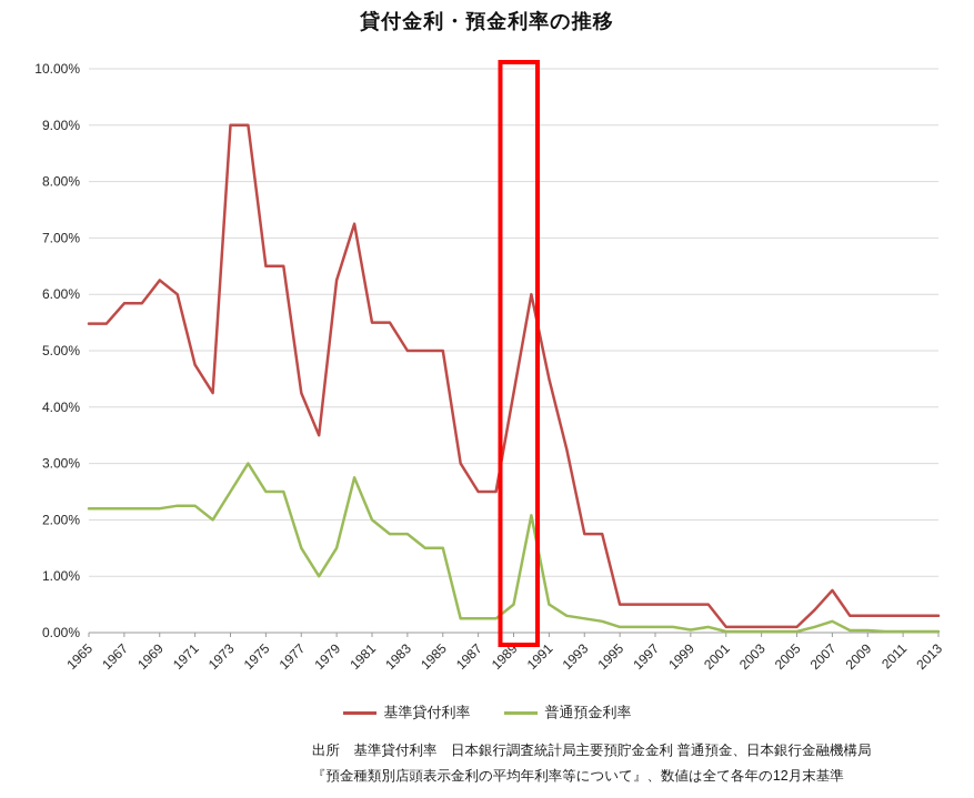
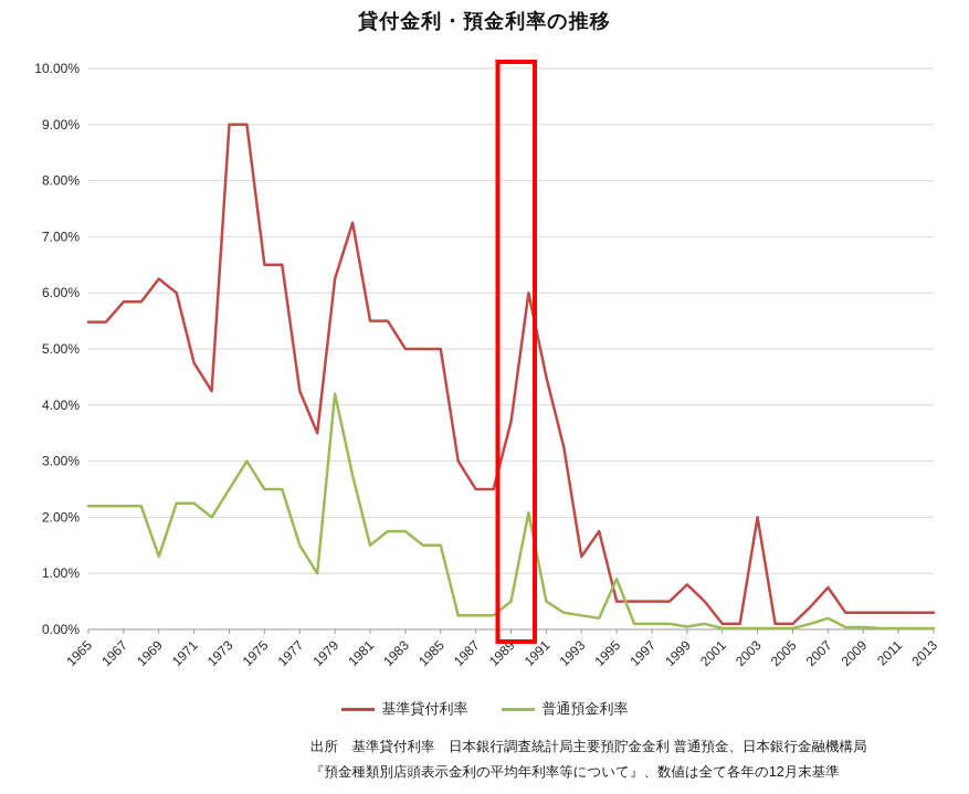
普通預金利率/1969: 2.2% -> 1.3%
普通預金利率/1979: 1.5% -> 4.2%
普通預金利率/1981: 2.0% -> 1.5%
基準貸付利率/1989: 4.2% -> 3.7%
基準貸付利率/1993: 1.8% -> 1.3%
普通預金利率/1995: 0.1% -> 0.9%
基準貸付利率/1999: 0.5% -> 0.8%
基準貸付利率/2003: 0.1% -> 2.0%
